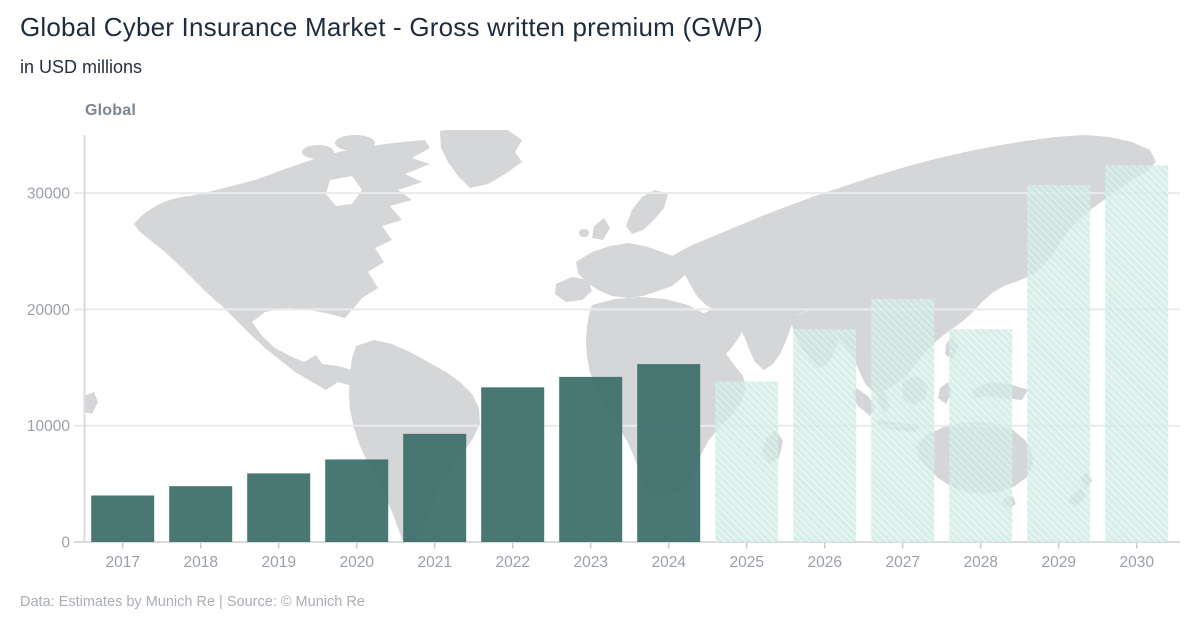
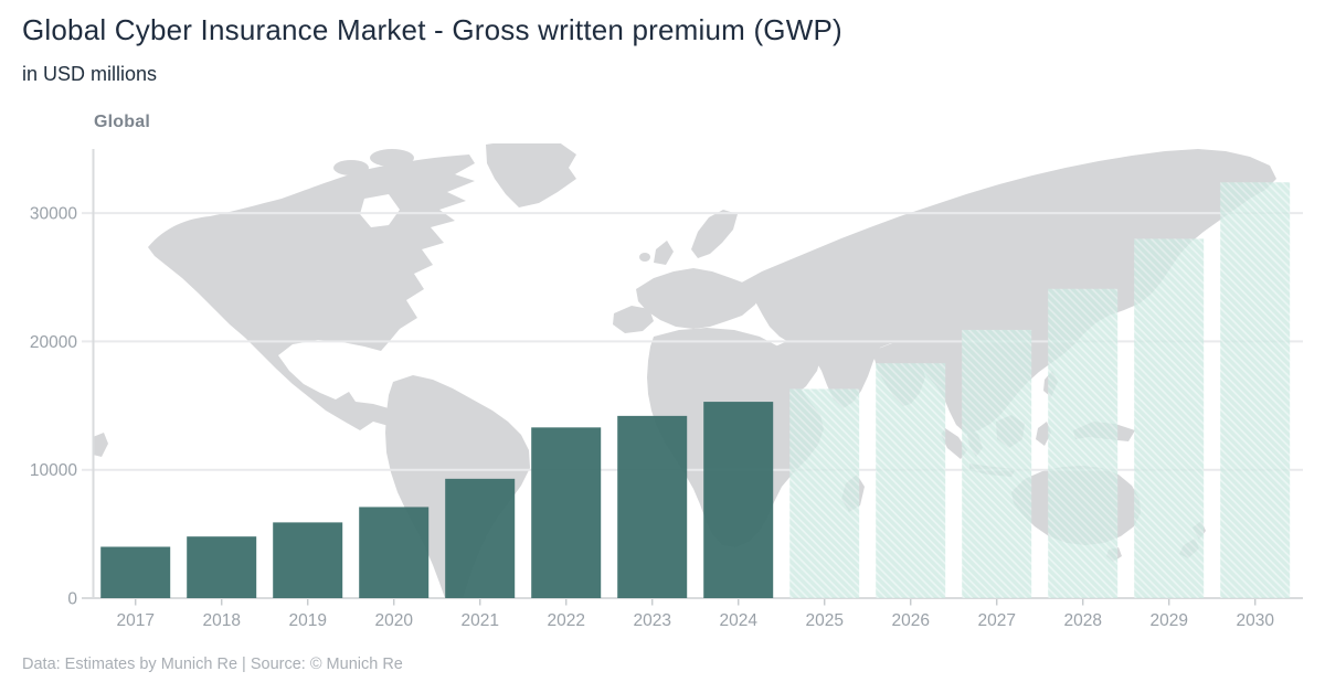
2025: 13800 -> 16300
2028: 18300 -> 24100
2029: 30700 -> 28000
